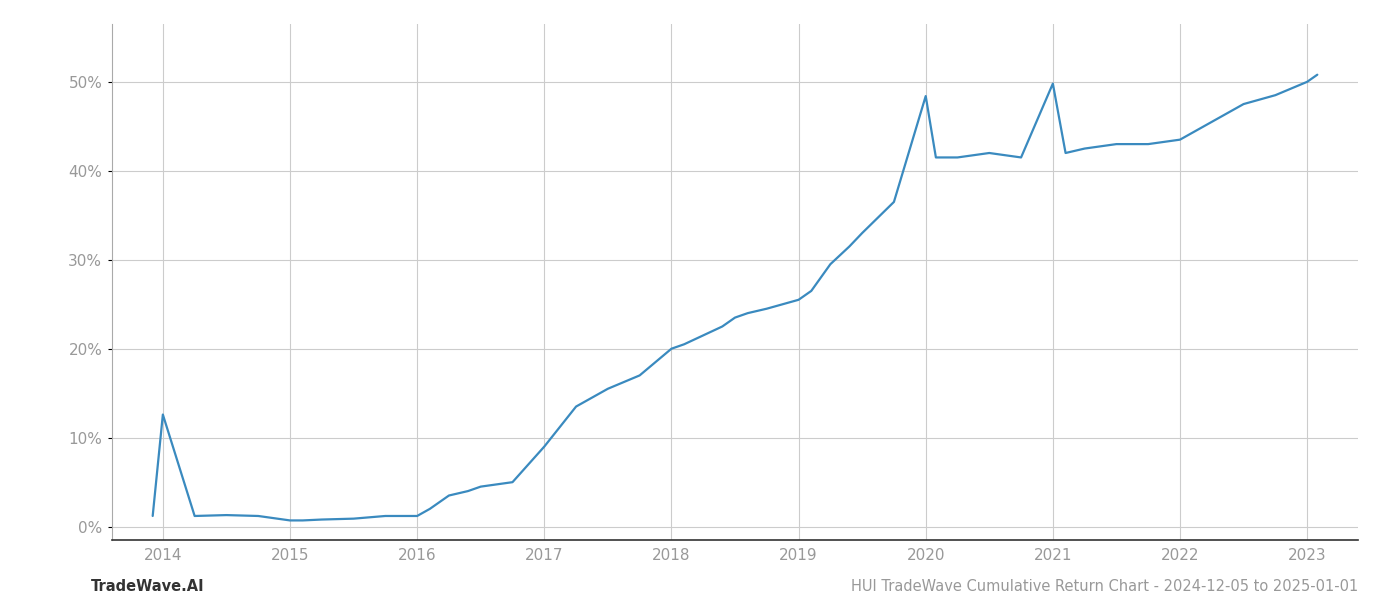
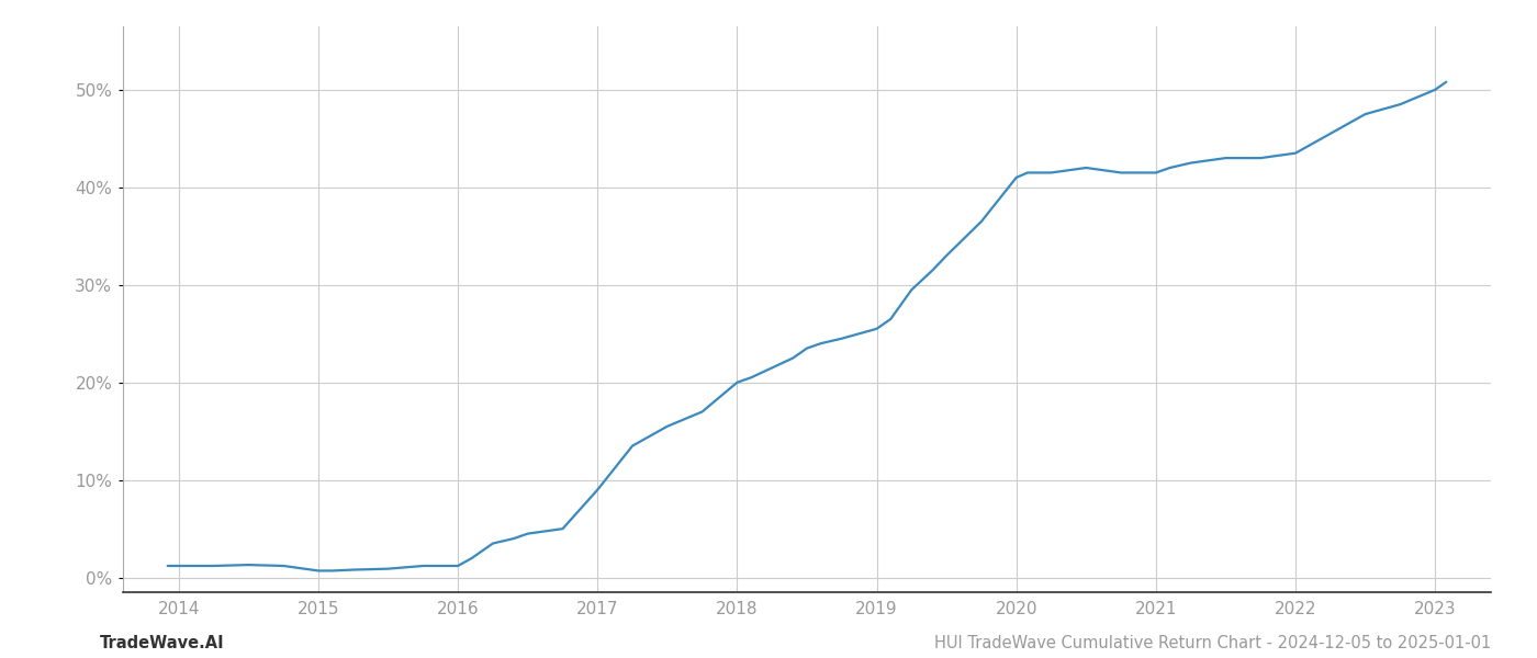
2014: 12.6% -> 1.2%
2020: 48.4% -> 41.0%
2021: 49.8% -> 41.5%
